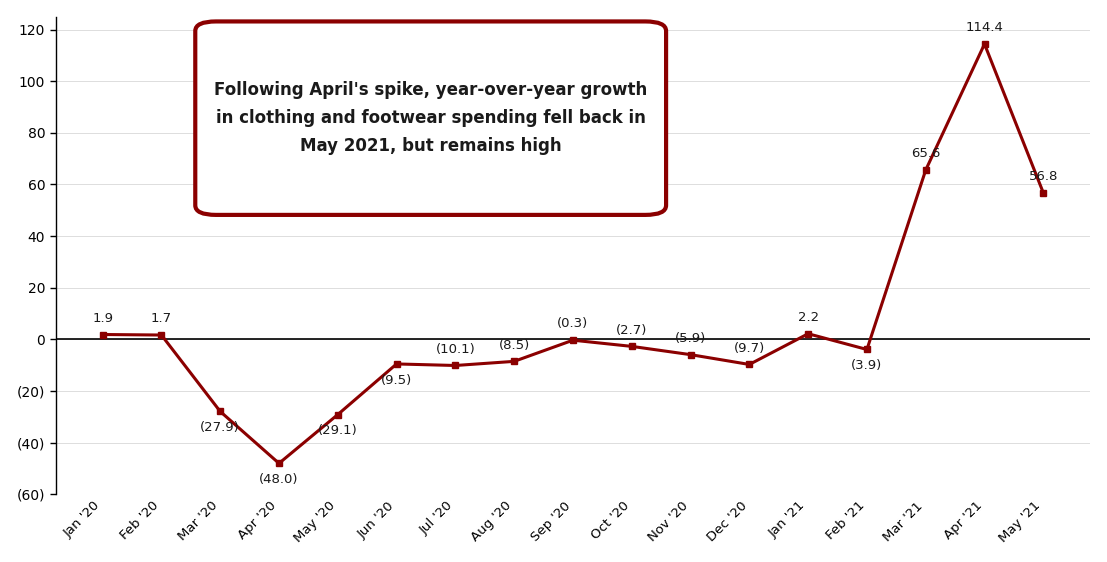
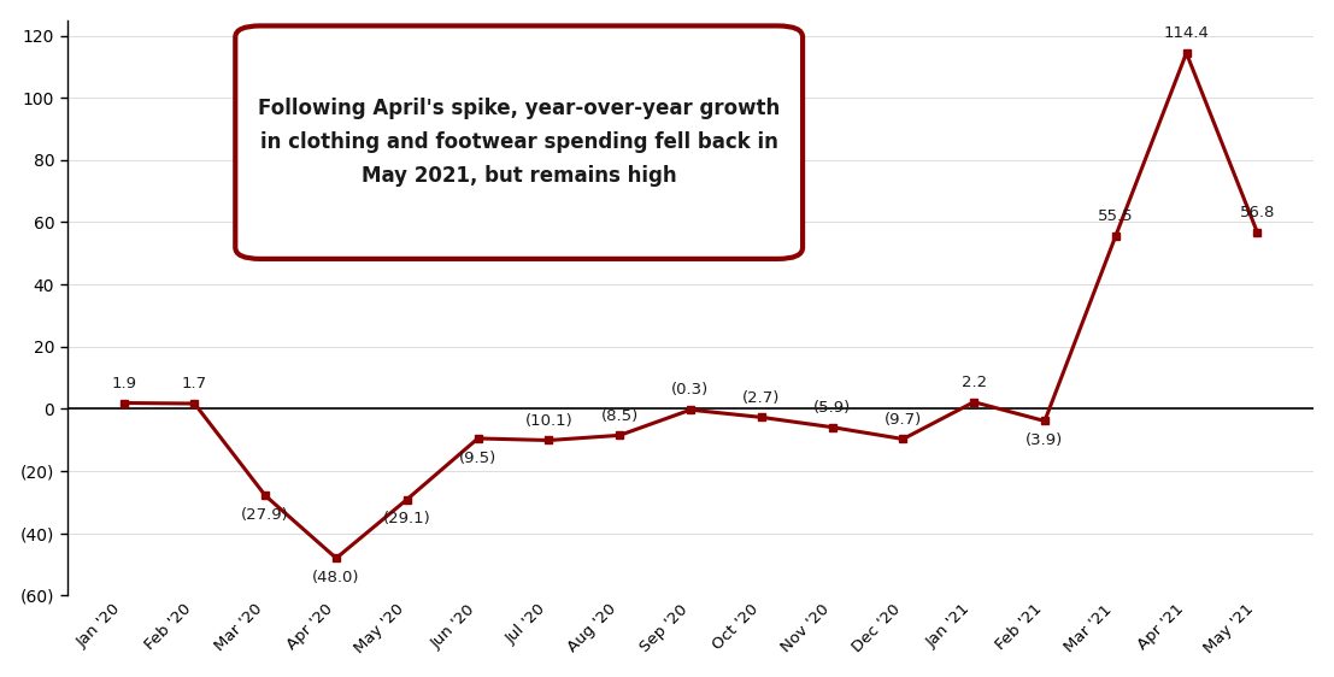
Mar '21: 65.6 -> 55.5
